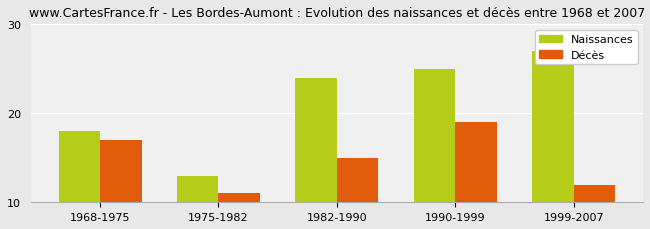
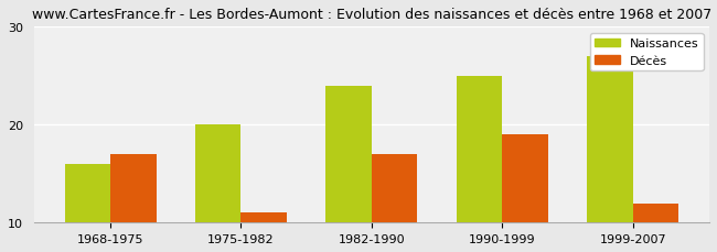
Naissances/1968-1975: 18 -> 16
Naissances/1975-1982: 13 -> 20
Décès/1982-1990: 15 -> 17
